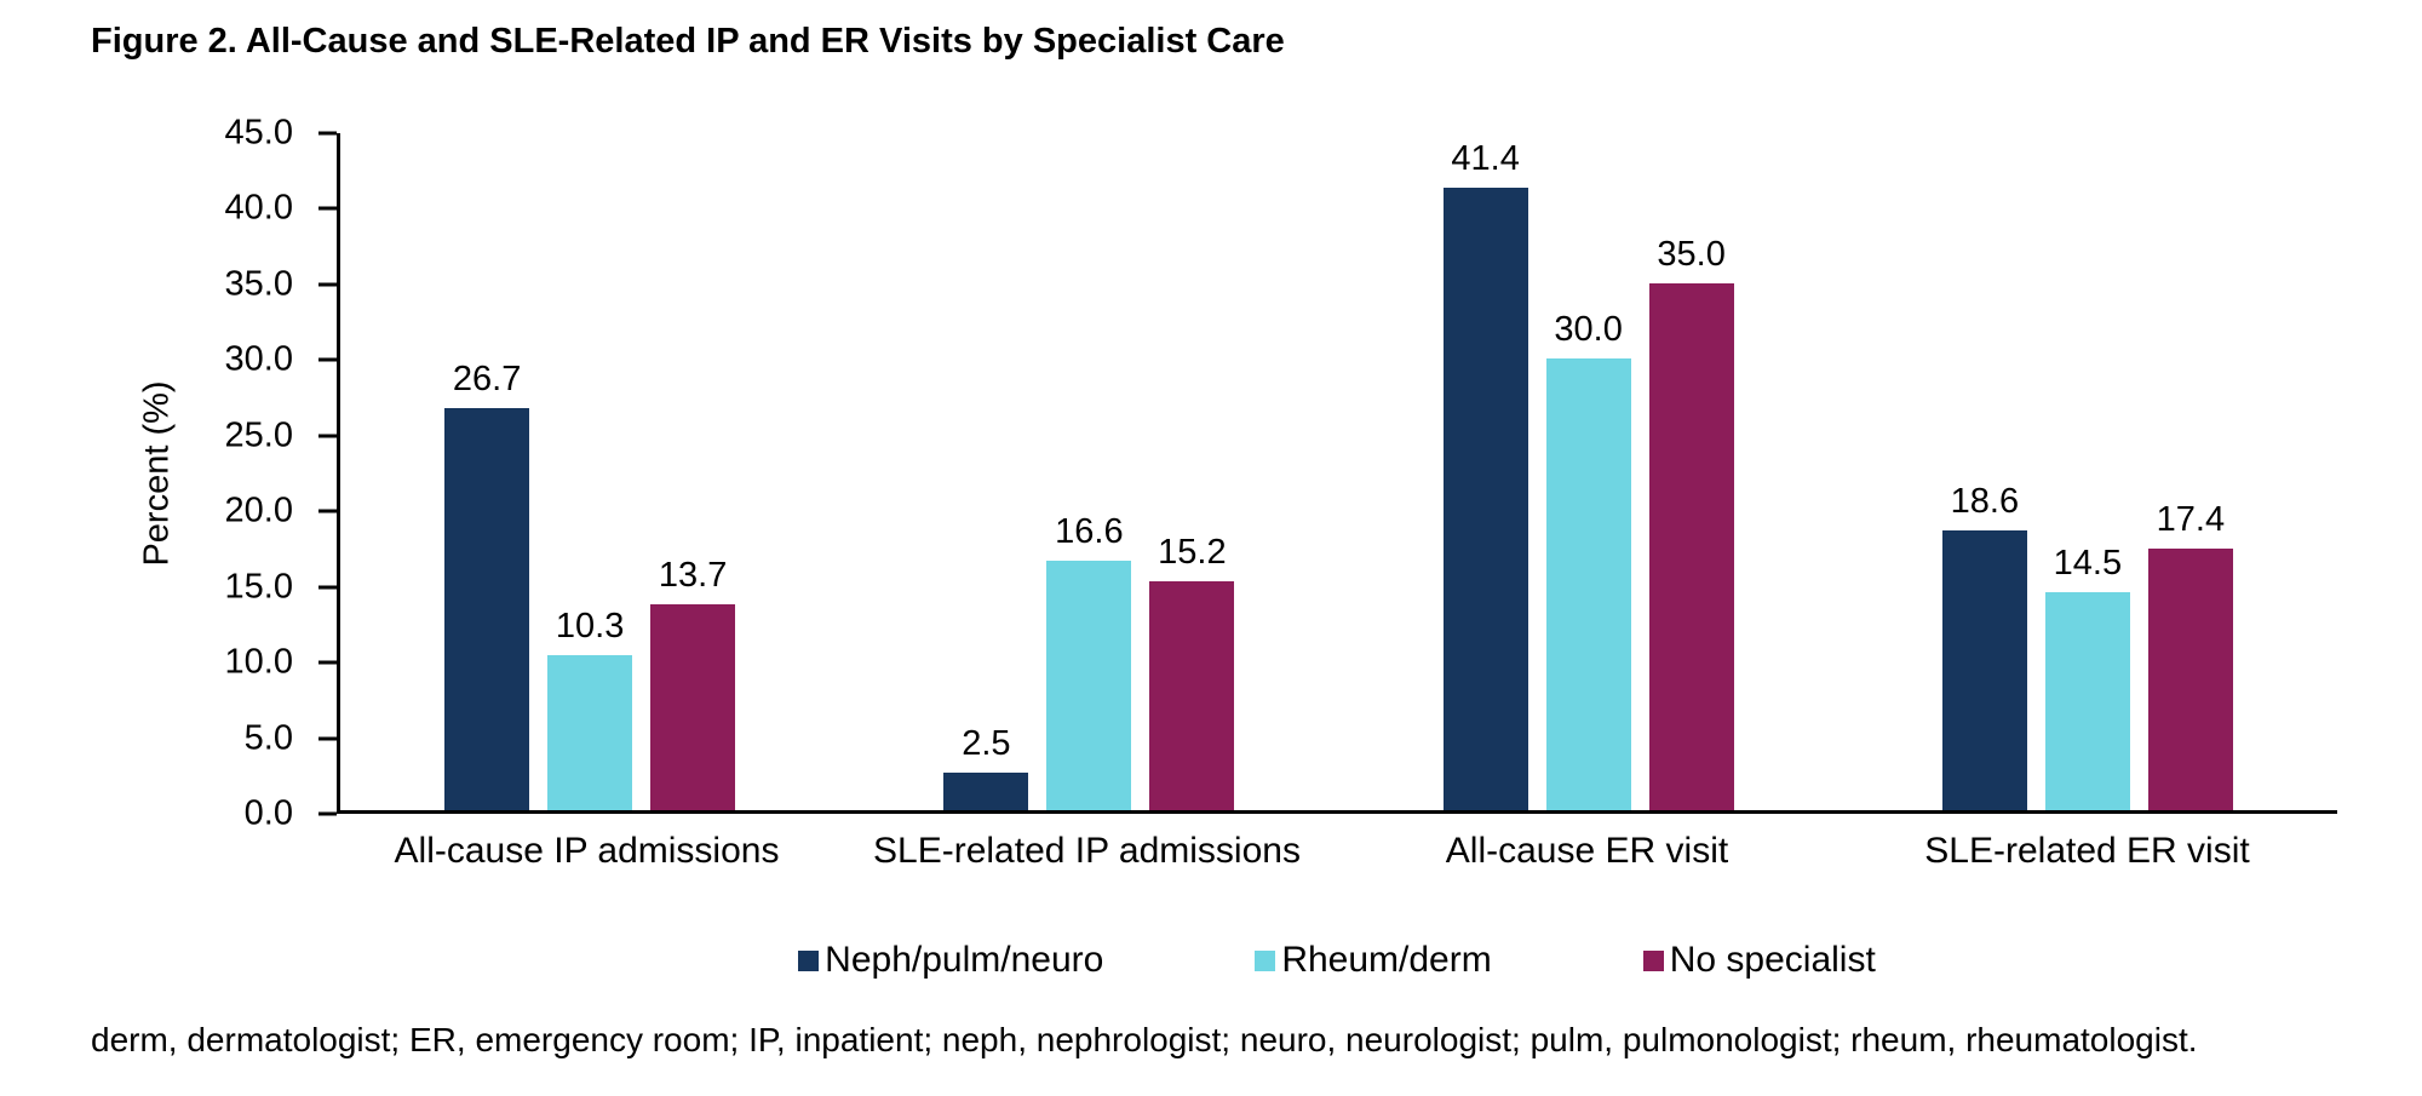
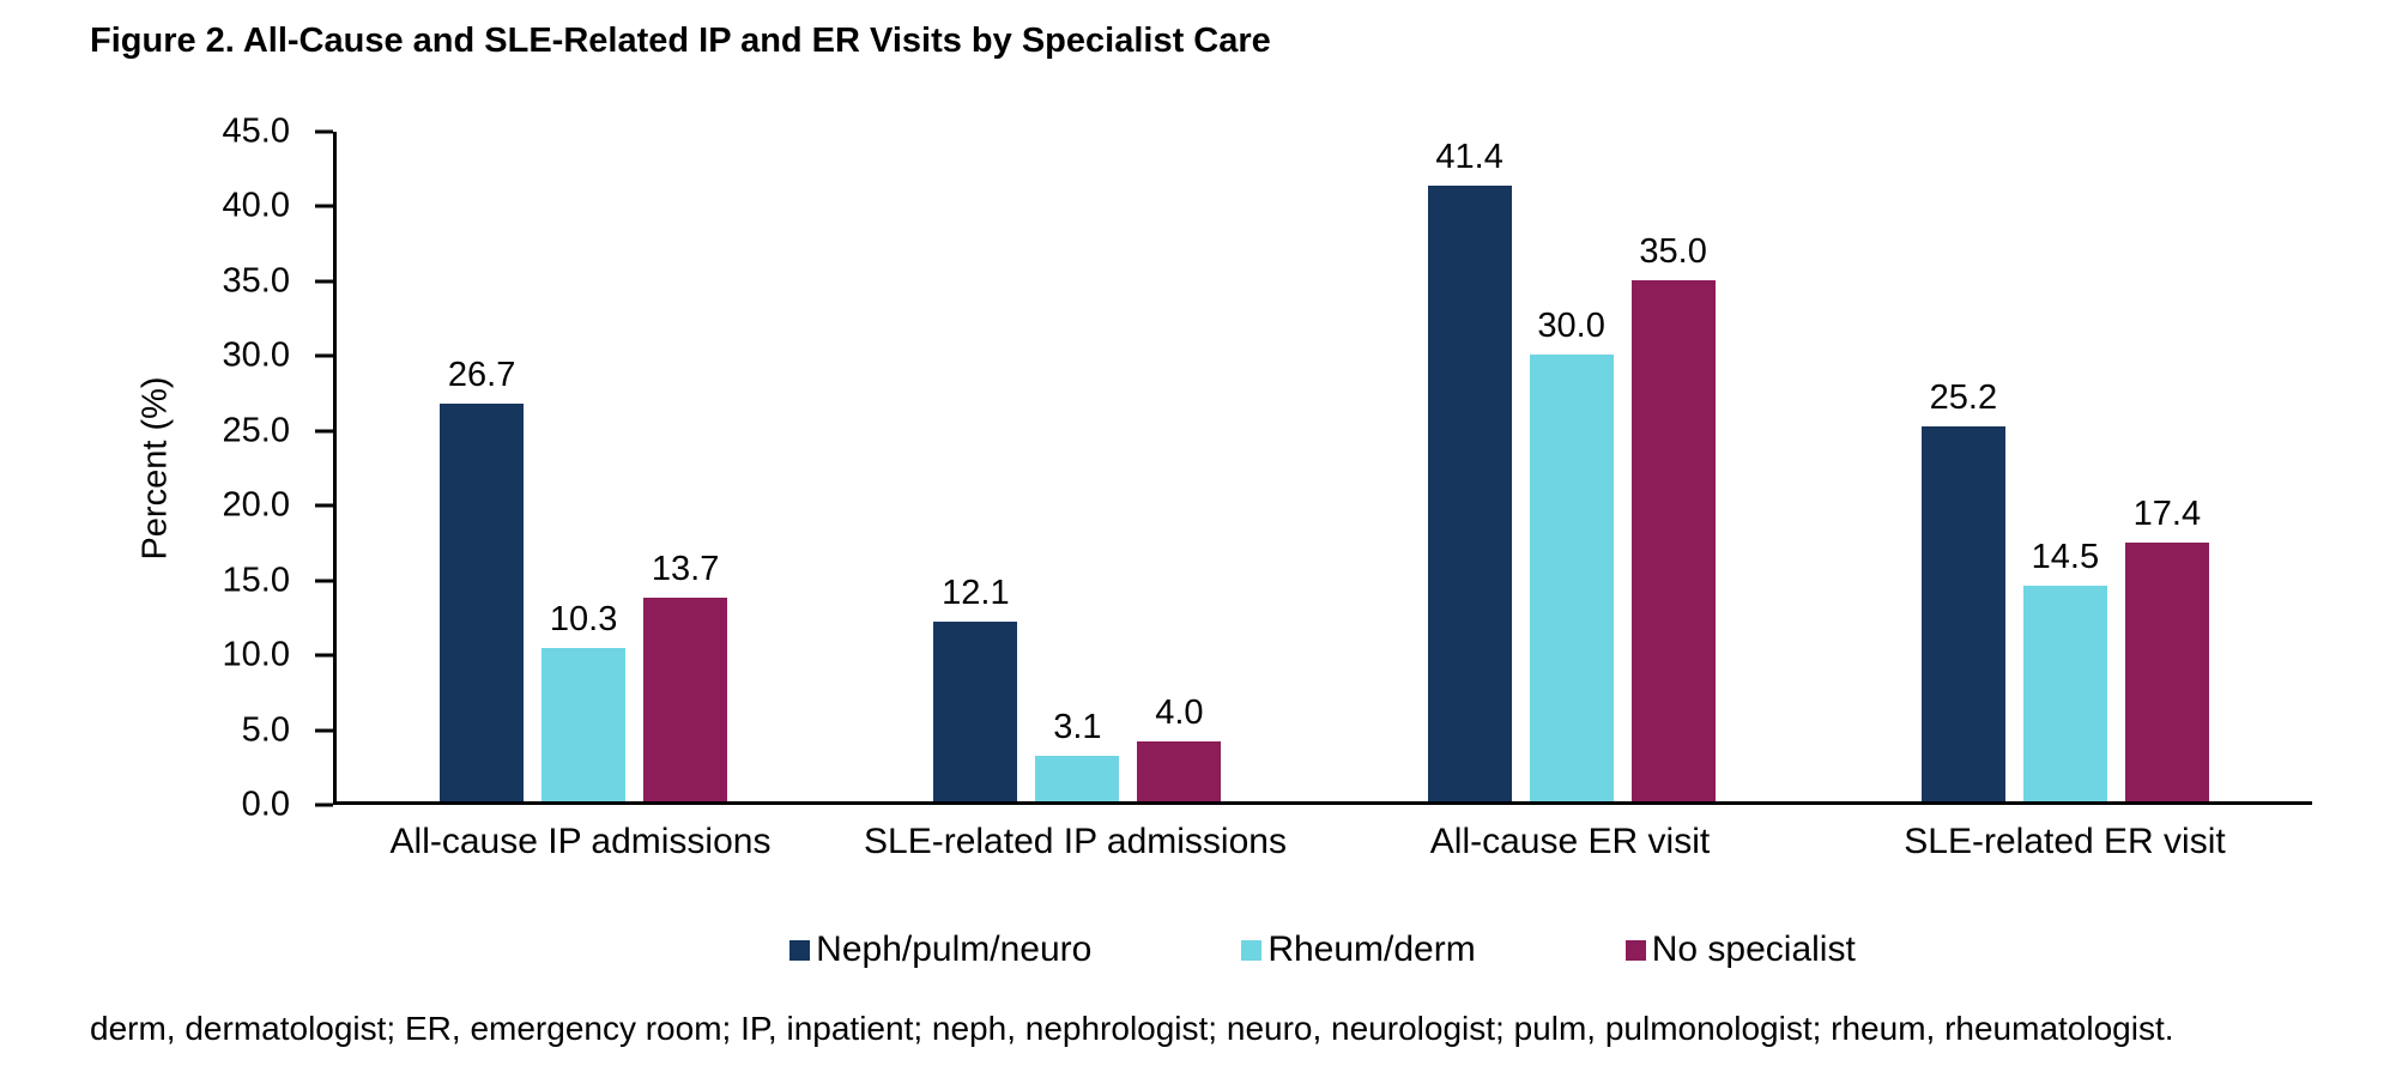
Neph/pulm/neuro/SLE-related IP admissions: 2.5 -> 12.1
Rheum/derm/SLE-related IP admissions: 16.6 -> 3.1
No specialist/SLE-related IP admissions: 15.2 -> 4.0
Neph/pulm/neuro/SLE-related ER visit: 18.6 -> 25.2
